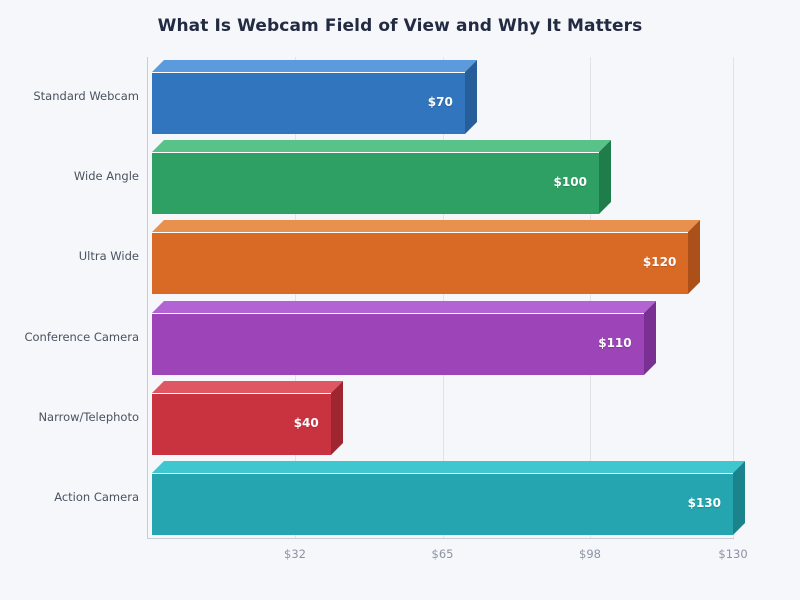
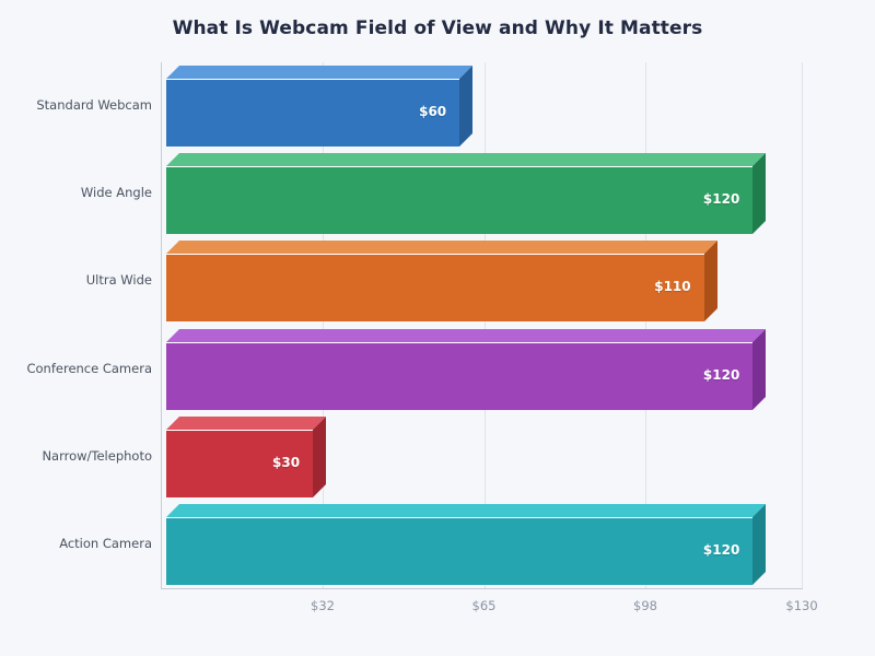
Standard Webcam: $70 -> $60
Wide Angle: $100 -> $120
Ultra Wide: $120 -> $110
Conference Camera: $110 -> $120
Narrow/Telephoto: $40 -> $30
Action Camera: $130 -> $120
